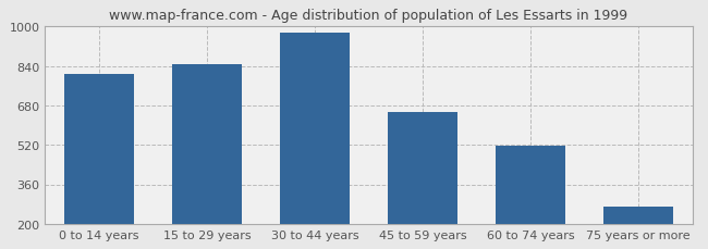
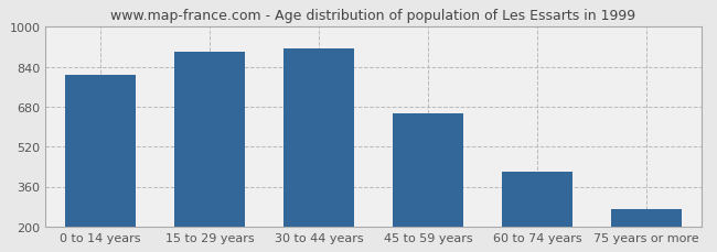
15 to 29 years: 848 -> 900
30 to 44 years: 976 -> 915
60 to 74 years: 516 -> 420
